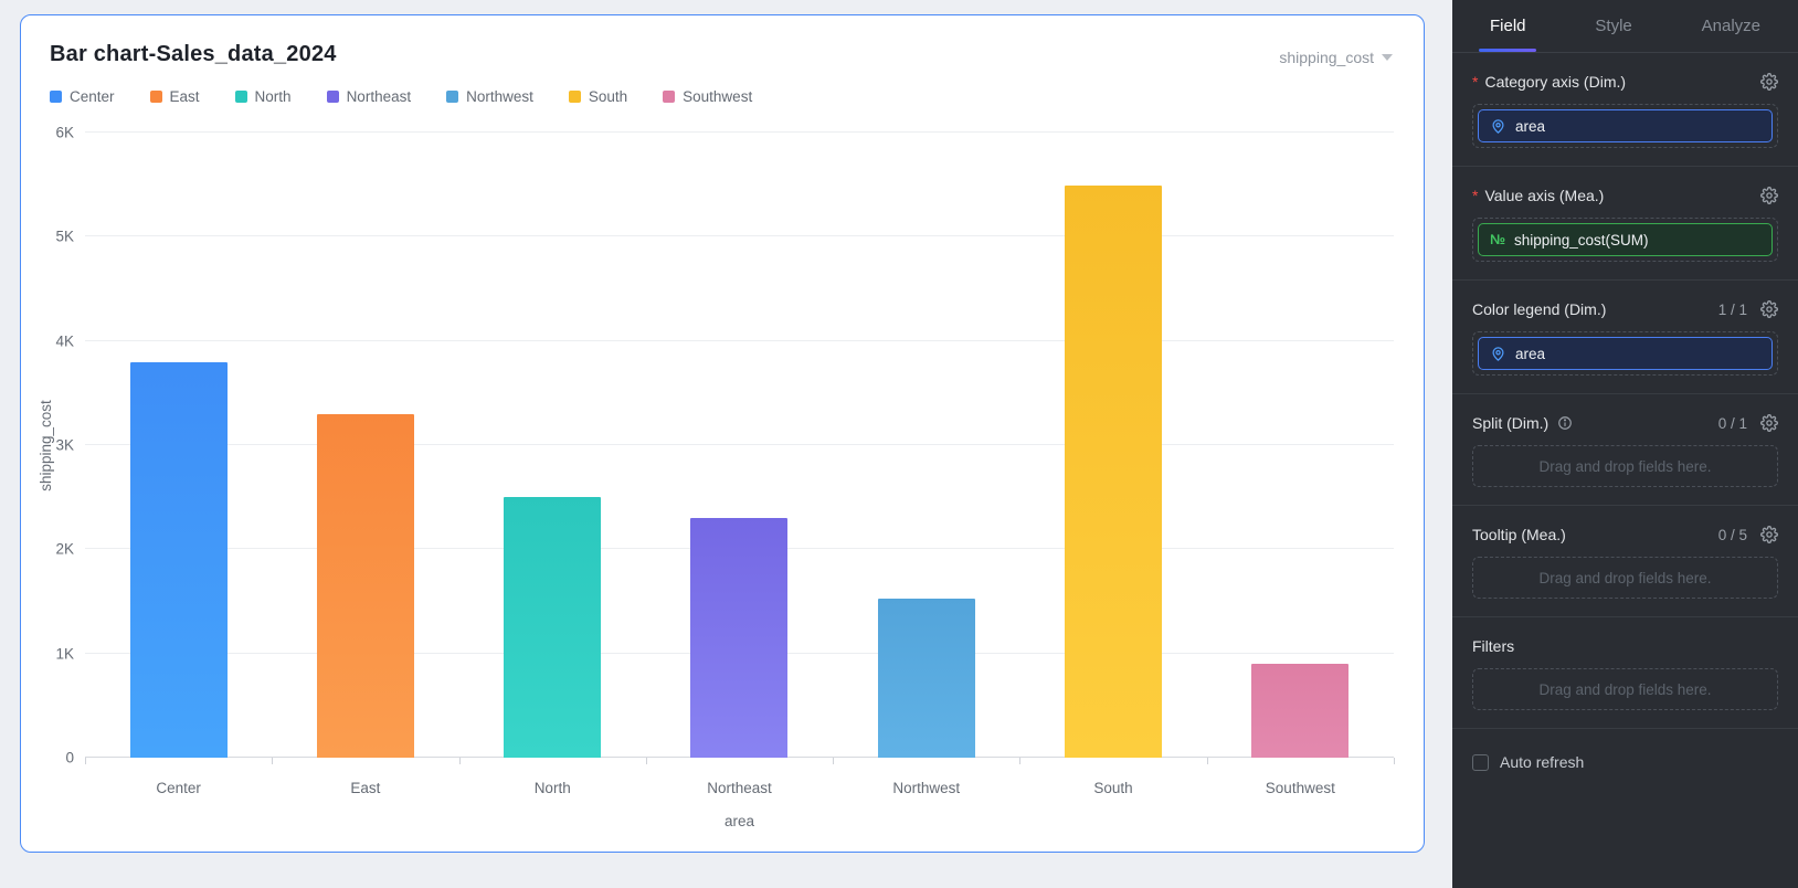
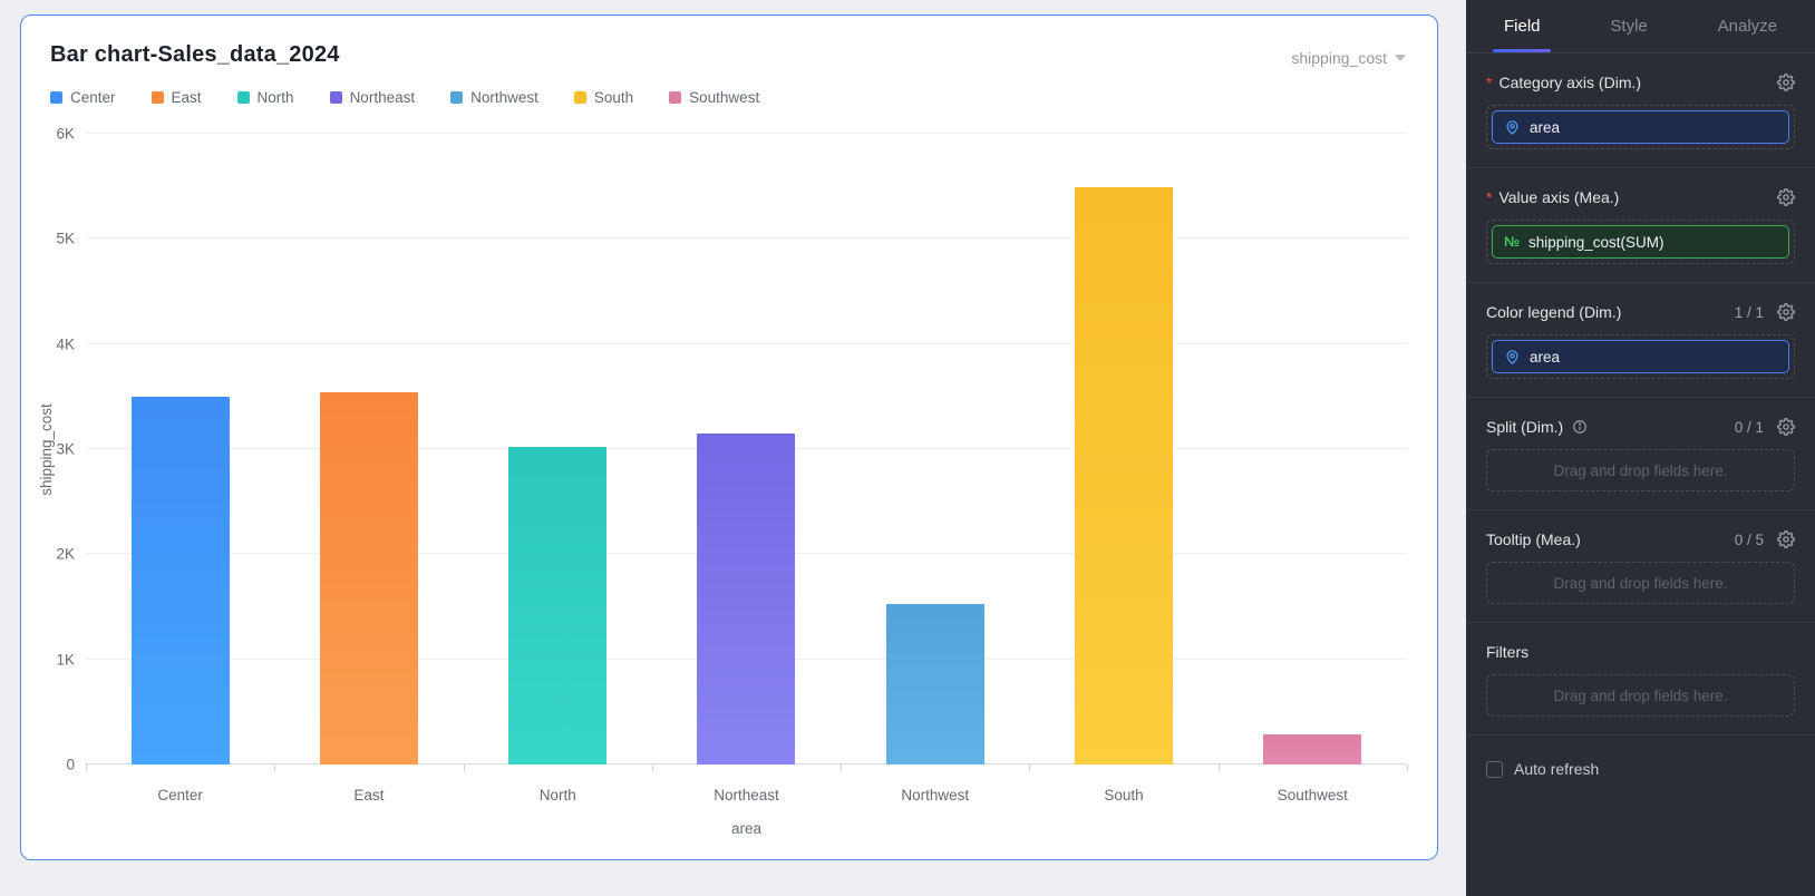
Center: 3.8K -> 3.5K
East: 3.3K -> 3.5K
North: 2.5K -> 3.0K
Northeast: 2.3K -> 3.2K
Southwest: 0.9K -> 0.3K
